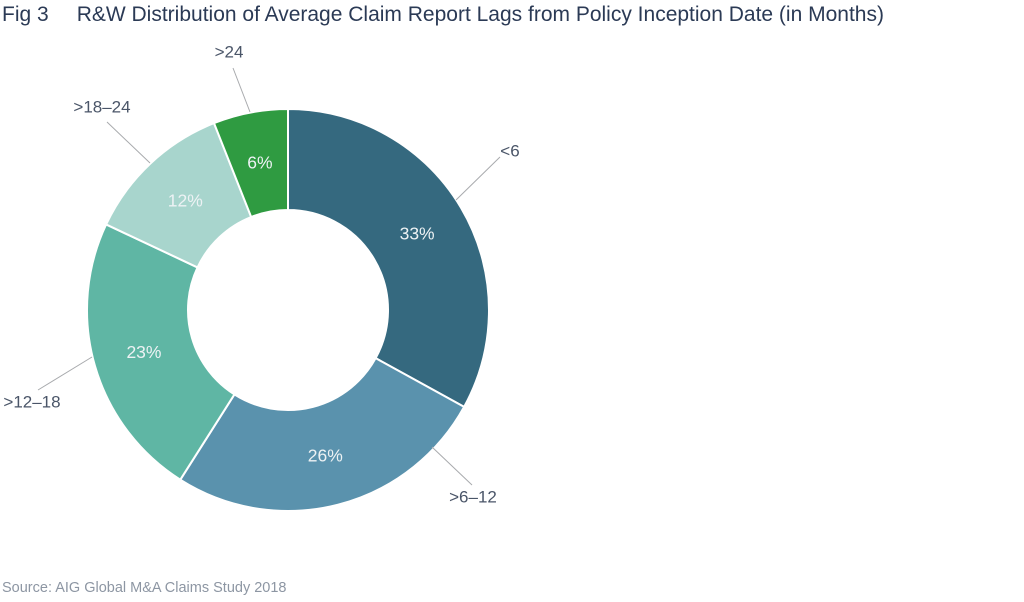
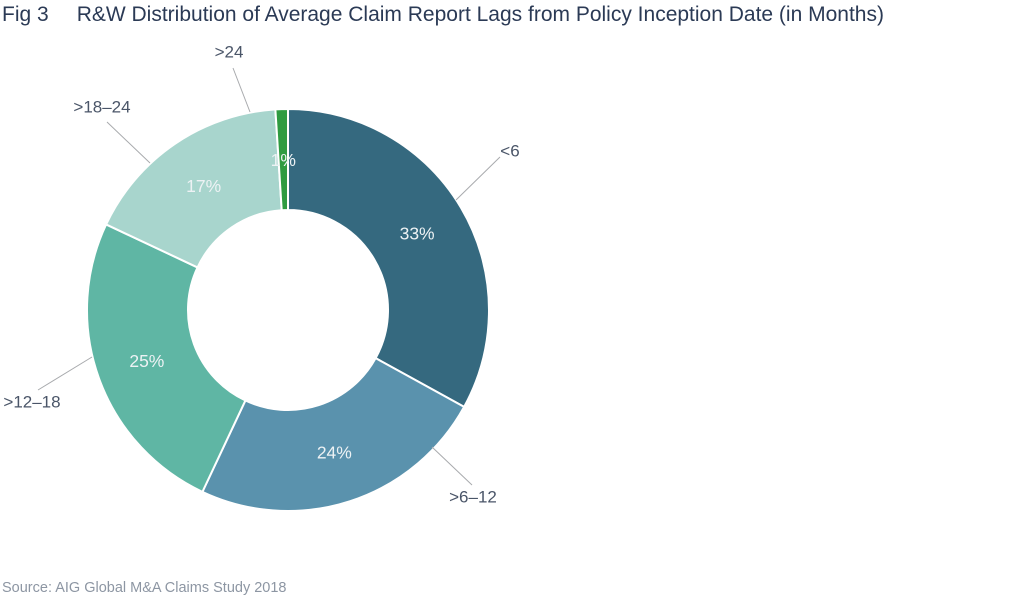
>6–12: 26% -> 24%
>12–18: 23% -> 25%
>18–24: 12% -> 17%
>24: 6% -> 1%
